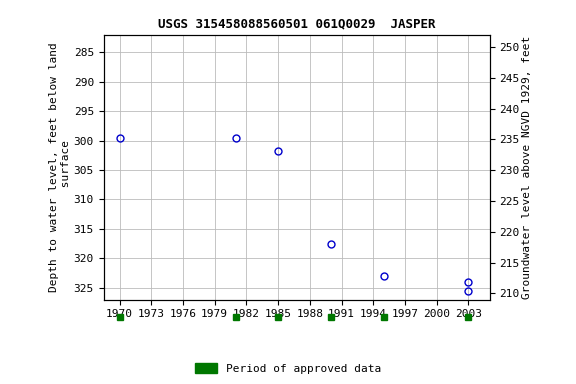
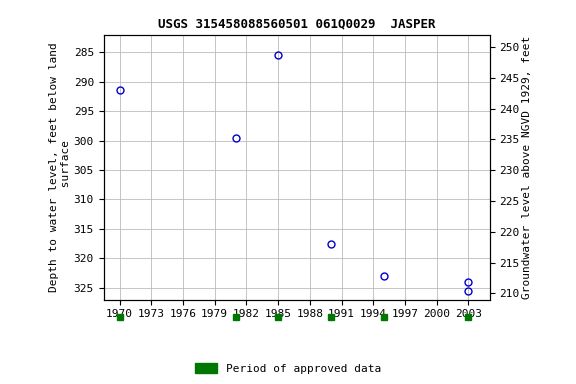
1970: 299.6 -> 291.5
1985: 301.8 -> 285.5
